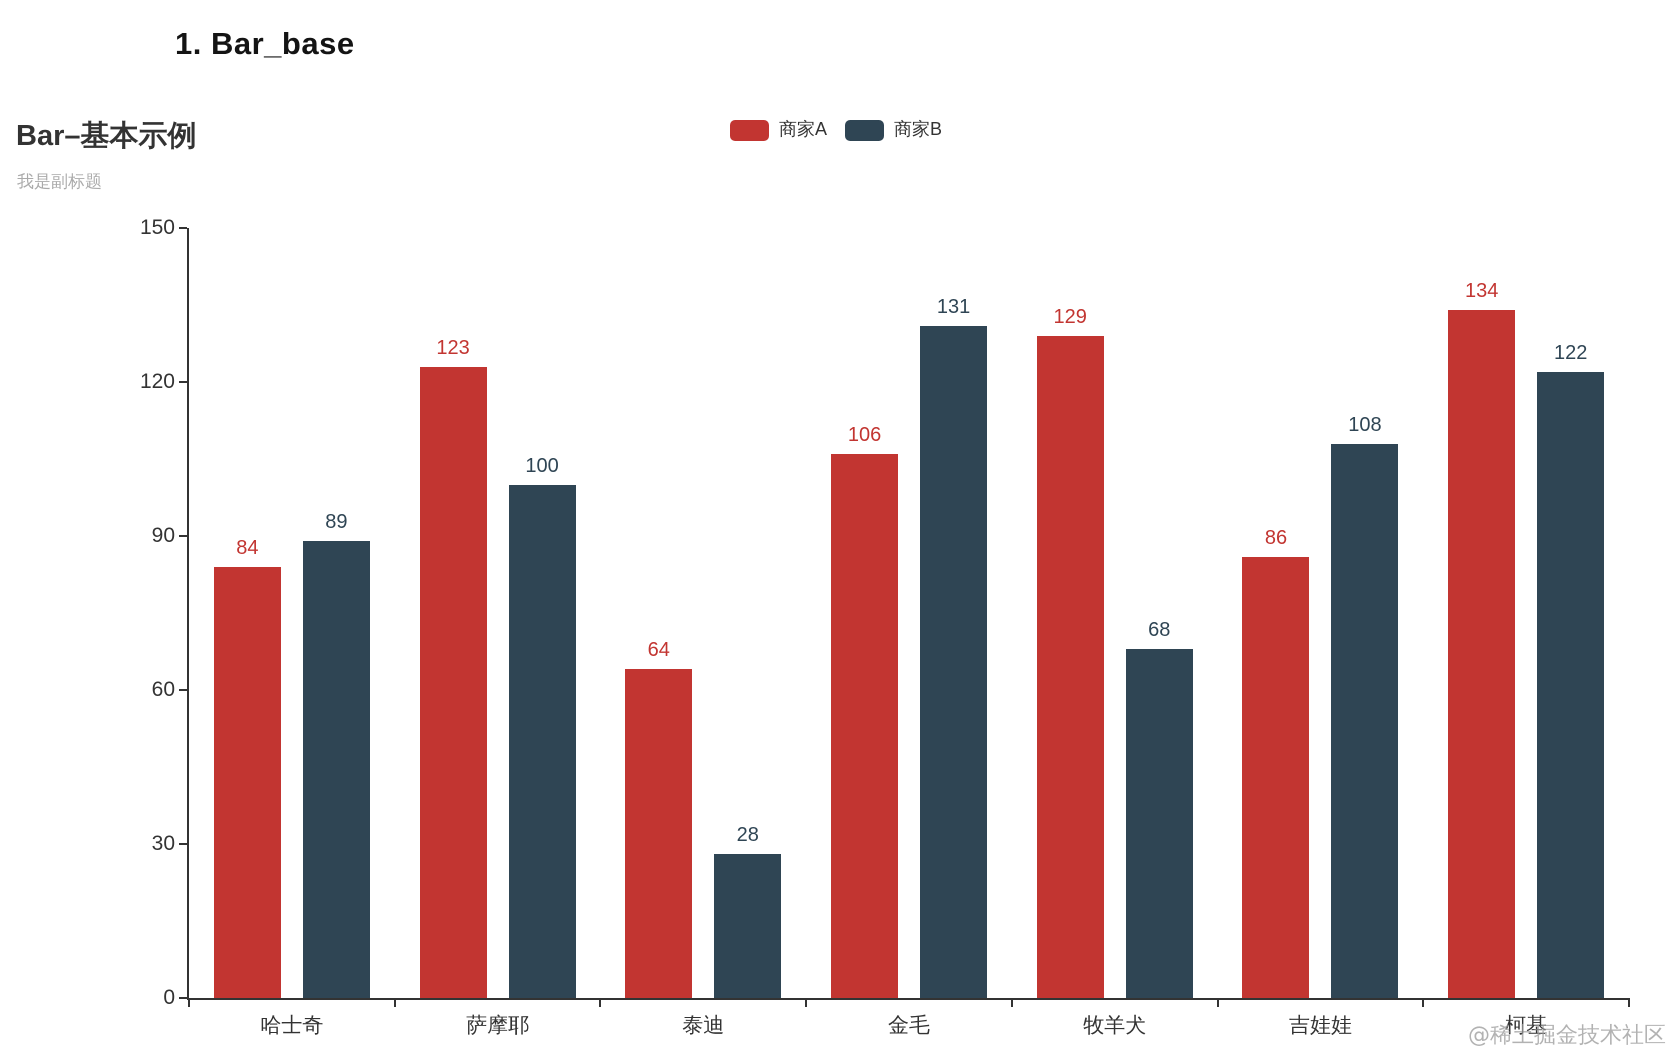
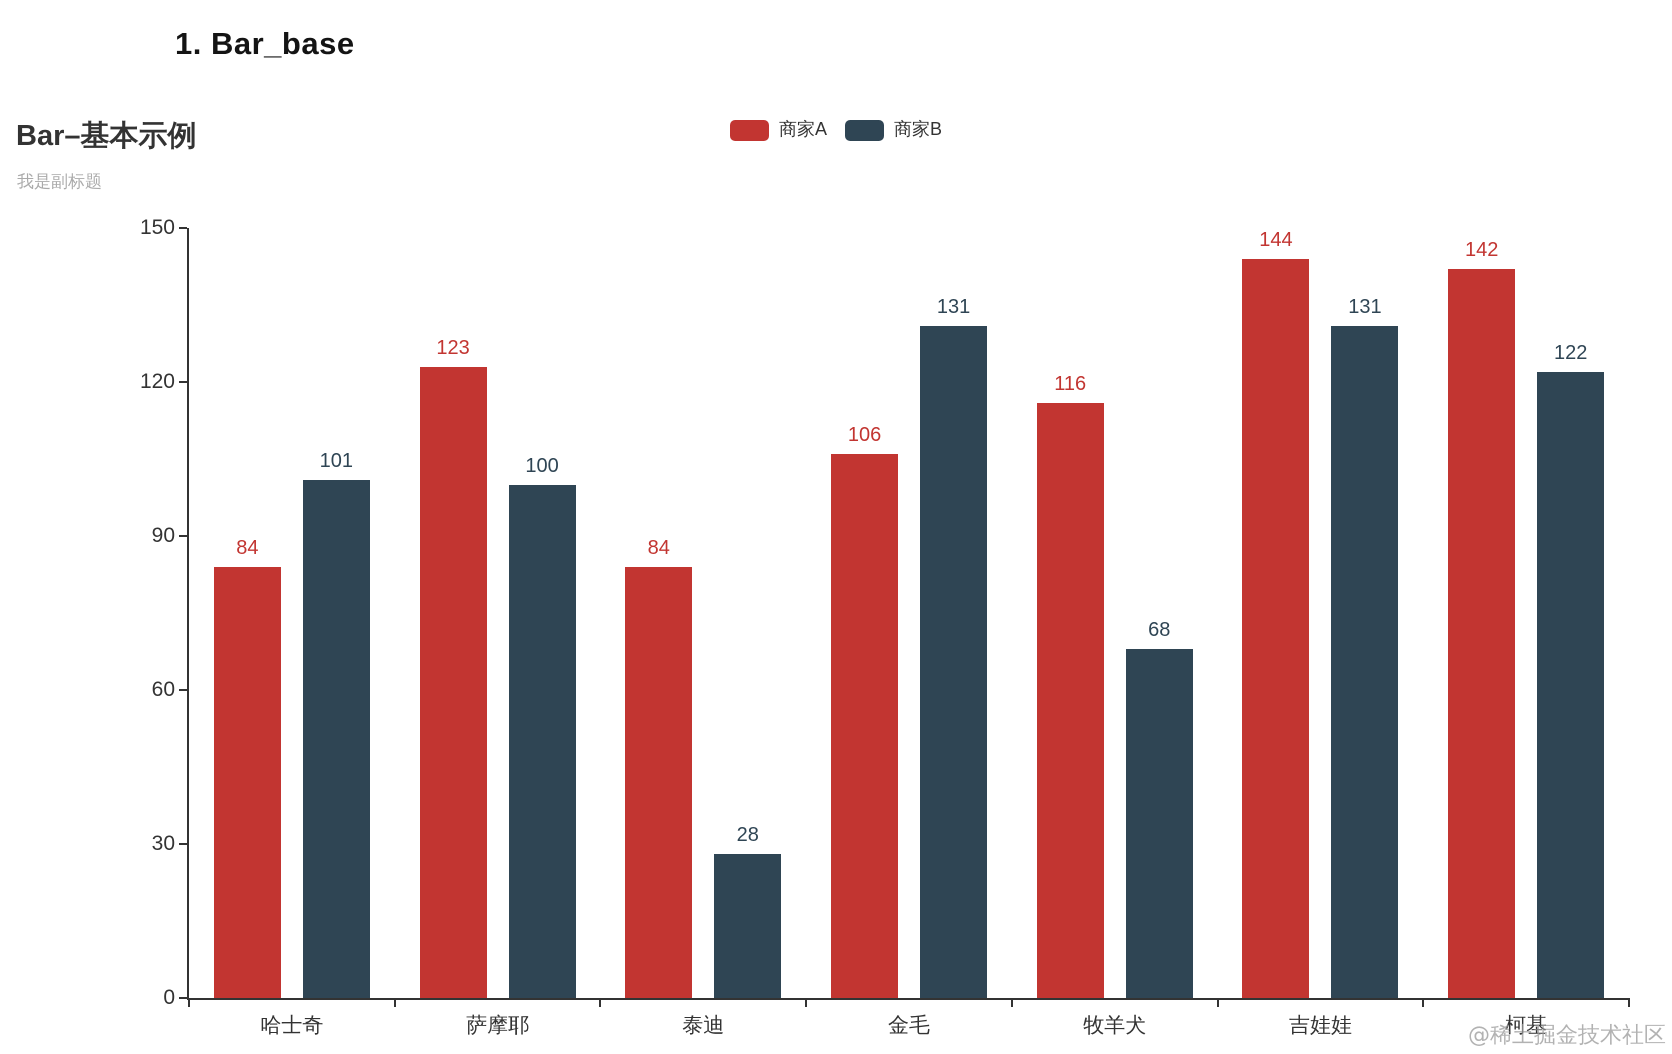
商家B/哈士奇: 89 -> 101
商家A/泰迪: 64 -> 84
商家A/牧羊犬: 129 -> 116
商家A/吉娃娃: 86 -> 144
商家B/吉娃娃: 108 -> 131
商家A/柯基: 134 -> 142
